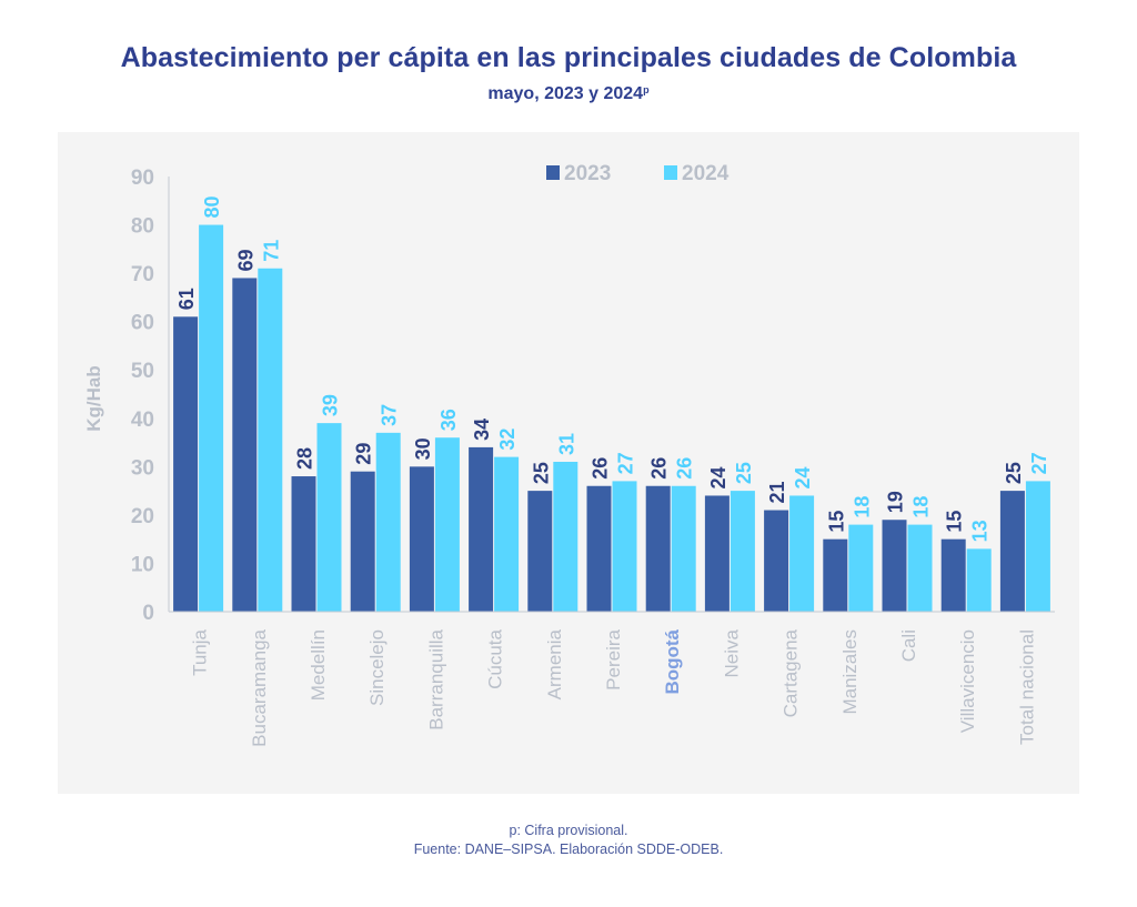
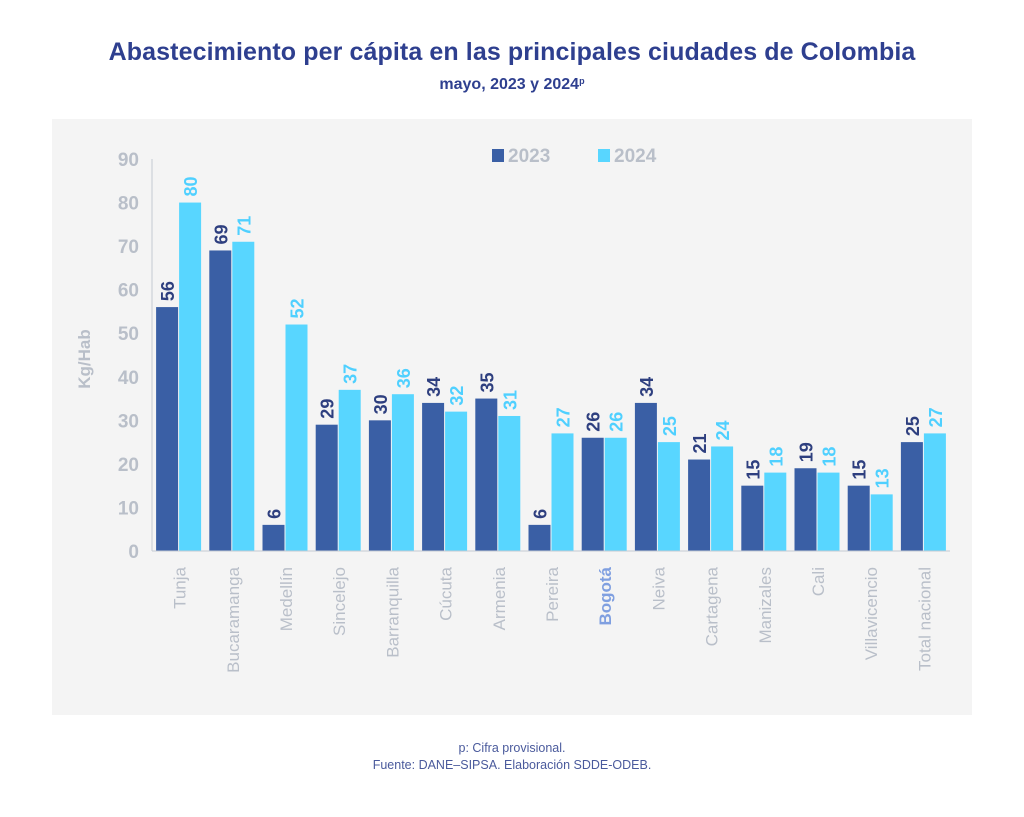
2023/Tunja: 61 -> 56
2023/Medellín: 28 -> 6
2024/Medellín: 39 -> 52
2023/Armenia: 25 -> 35
2023/Pereira: 26 -> 6
2023/Neiva: 24 -> 34
